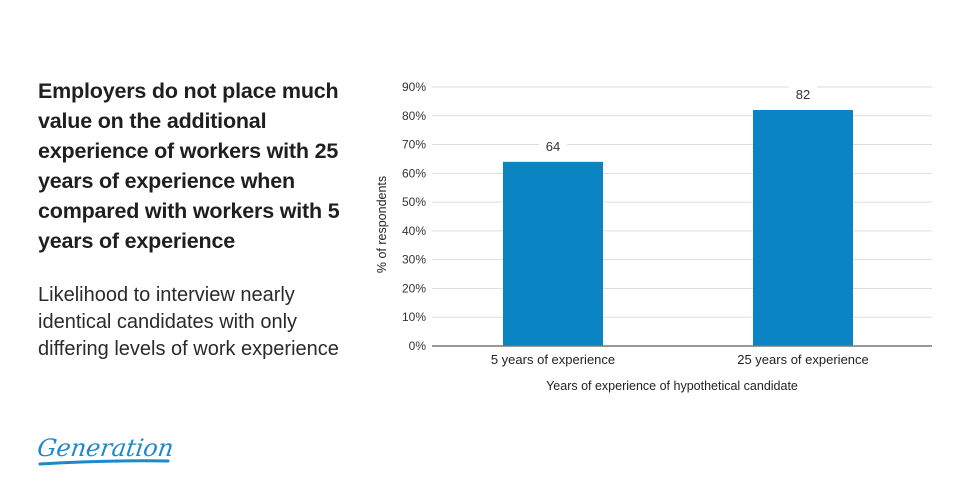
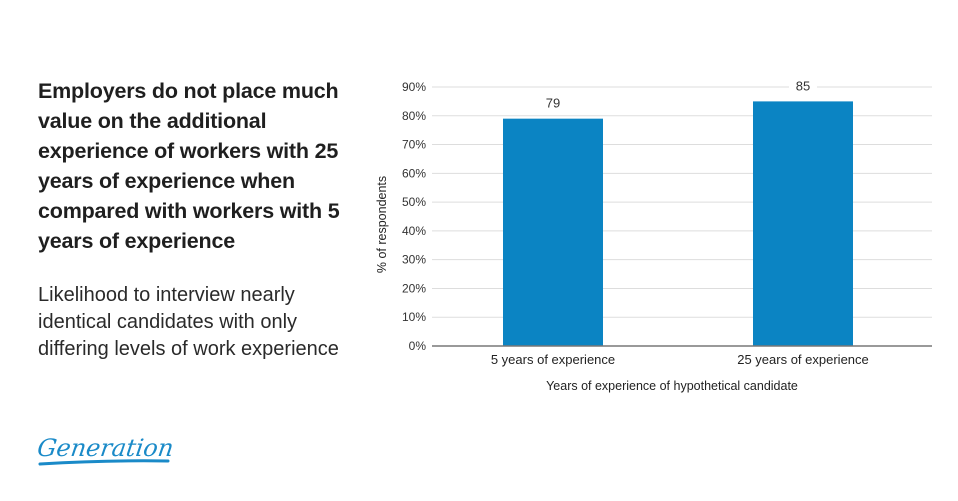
5 years of experience: 64 -> 79
25 years of experience: 82 -> 85
